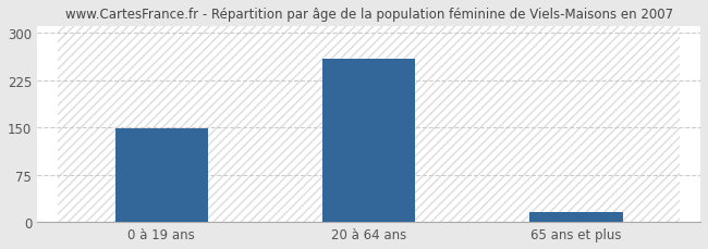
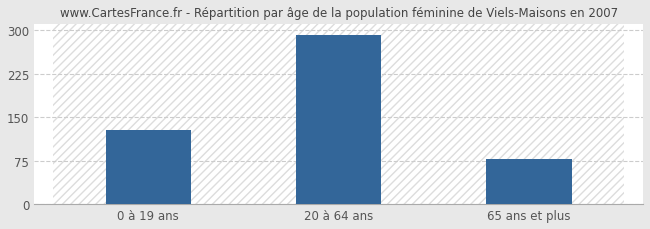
0 à 19 ans: 148 -> 127
20 à 64 ans: 258 -> 291
65 ans et plus: 16 -> 78
